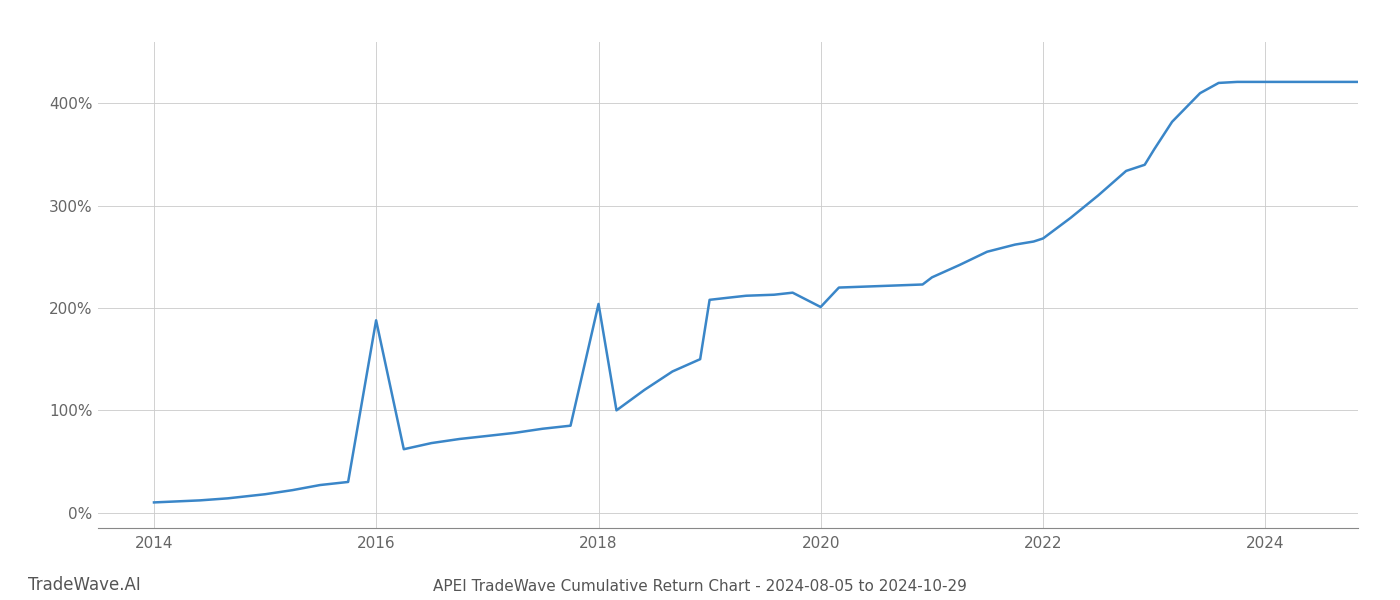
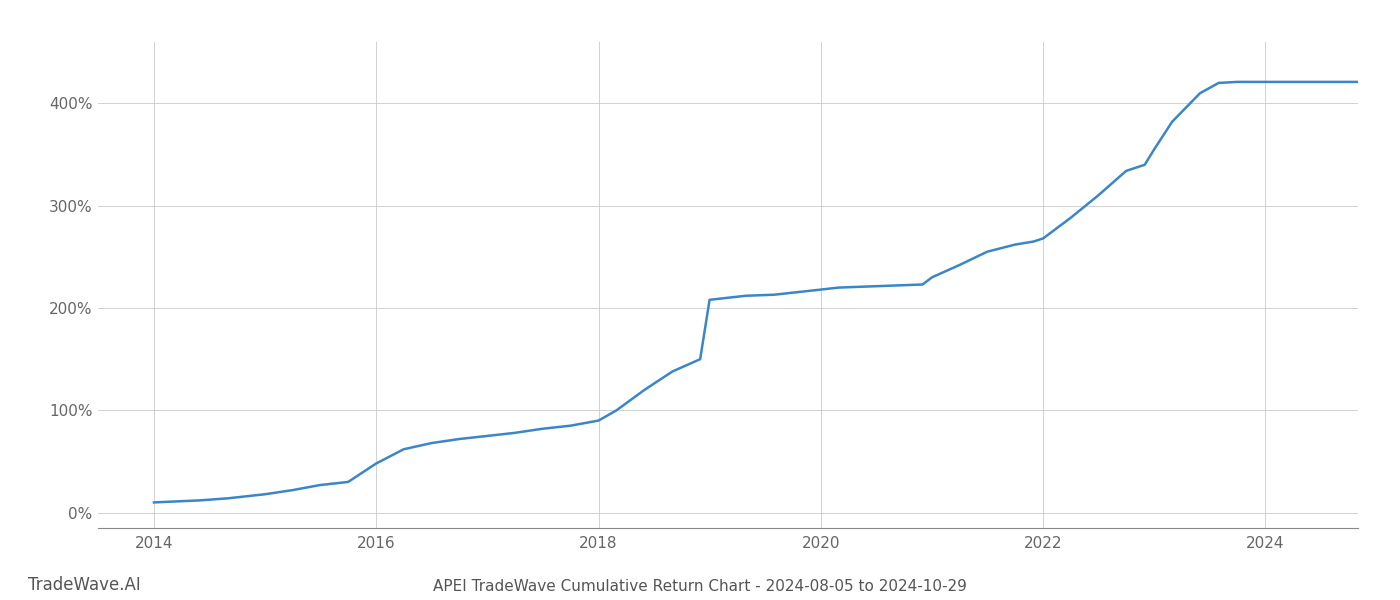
2016: 188% -> 48%
2018: 204% -> 90%
2020: 201% -> 218%
